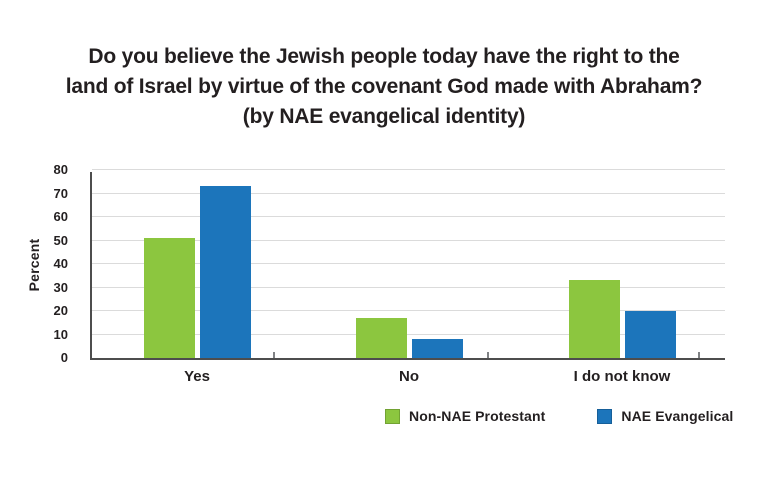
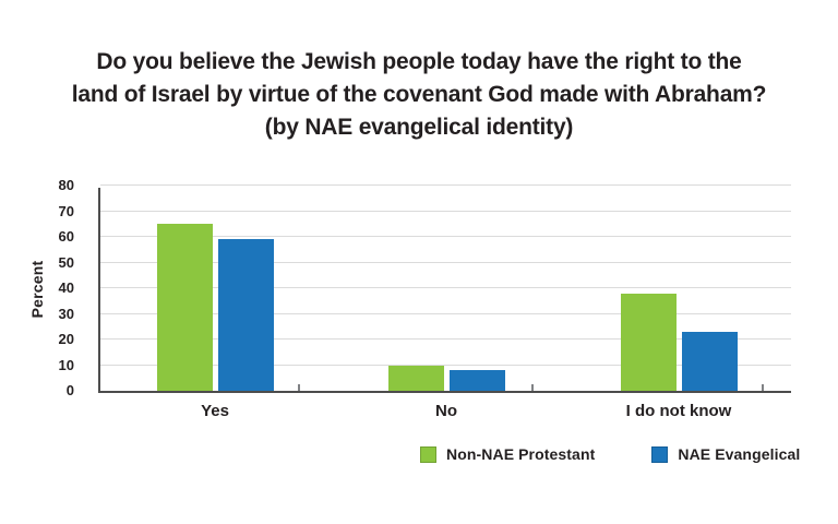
Non-NAE Protestant/Yes: 51 -> 65
NAE Evangelical/Yes: 73 -> 59
Non-NAE Protestant/No: 17 -> 10
Non-NAE Protestant/I do not know: 33 -> 38
NAE Evangelical/I do not know: 20 -> 23
